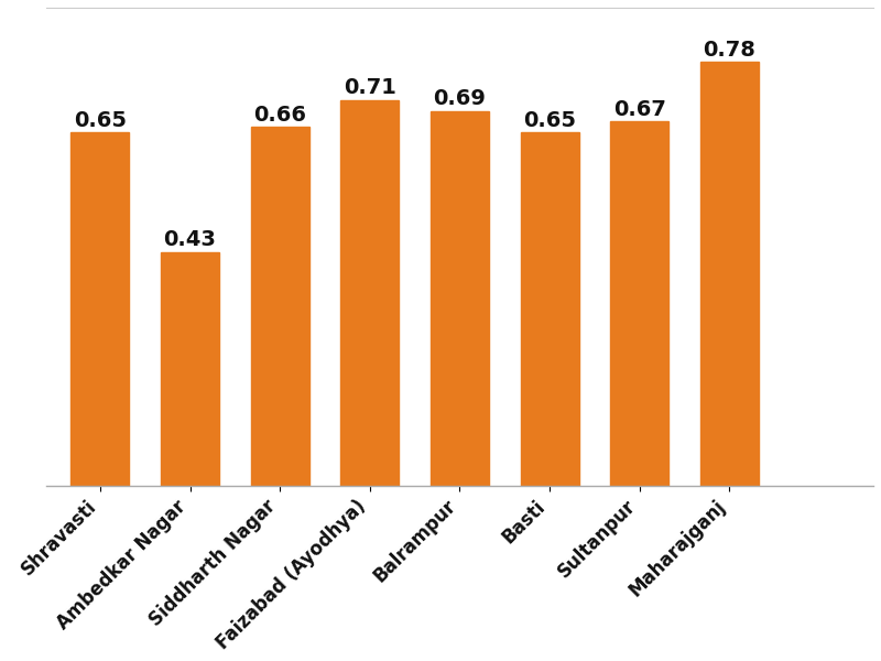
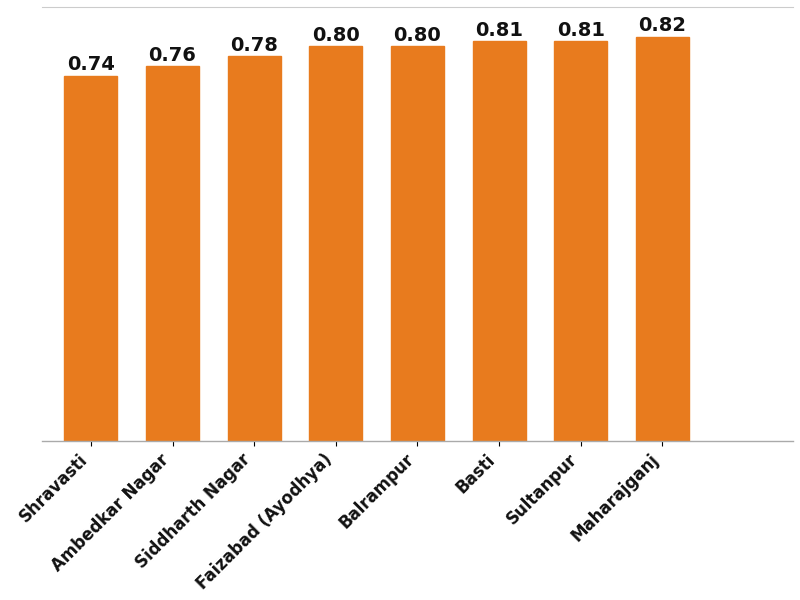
Shravasti: 0.65 -> 0.74
Ambedkar Nagar: 0.43 -> 0.76
Siddharth Nagar: 0.66 -> 0.78
Faizabad (Ayodhya): 0.71 -> 0.80
Balrampur: 0.69 -> 0.80
Basti: 0.65 -> 0.81
Sultanpur: 0.67 -> 0.81
Maharajganj: 0.78 -> 0.82
